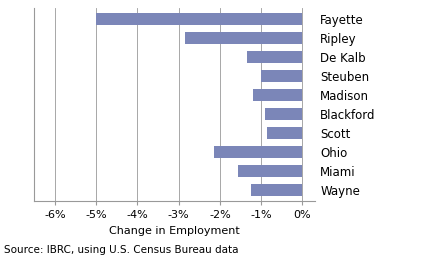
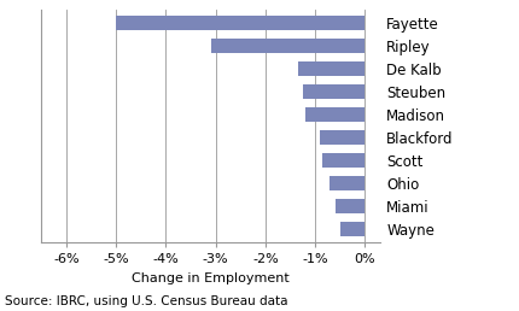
Ripley: -2.85% -> -3.10%
Steuben: -1.00% -> -1.25%
Ohio: -2.15% -> -0.70%
Miami: -1.55% -> -0.60%
Wayne: -1.25% -> -0.50%
